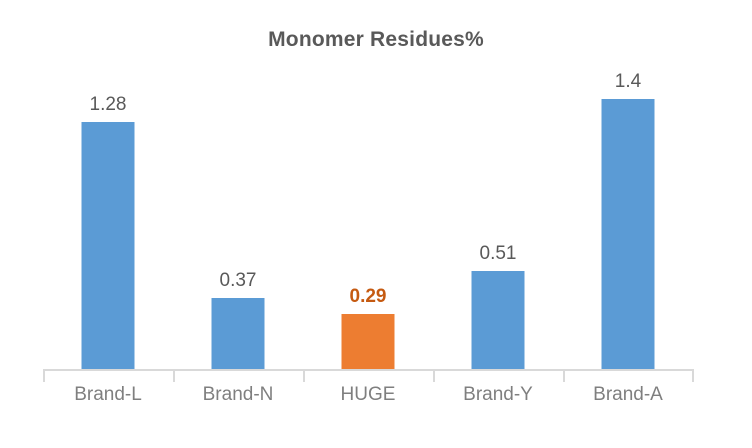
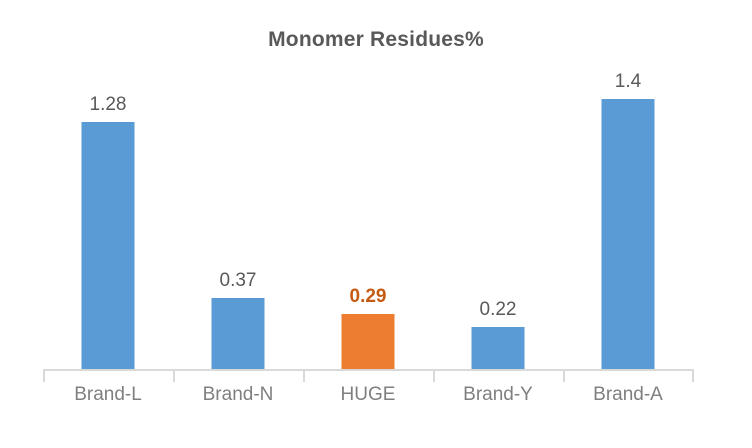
Brand-Y: 0.51 -> 0.22
